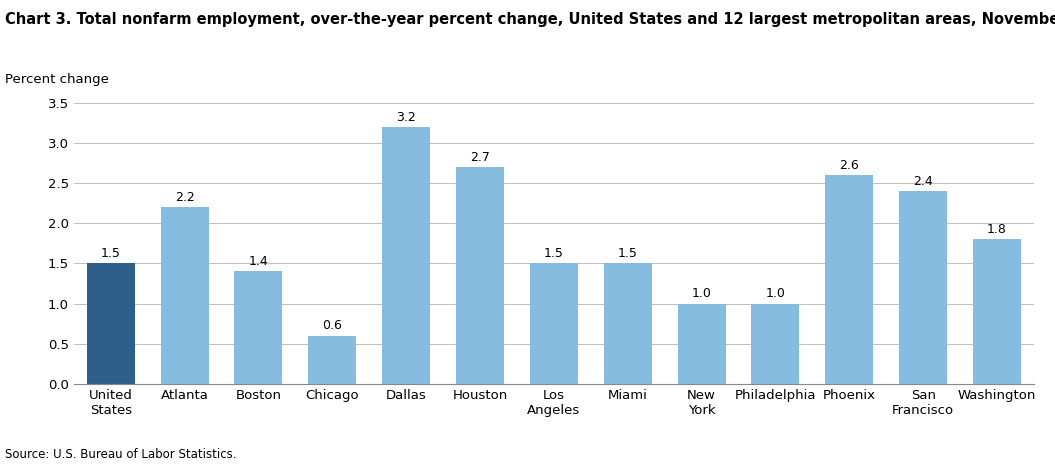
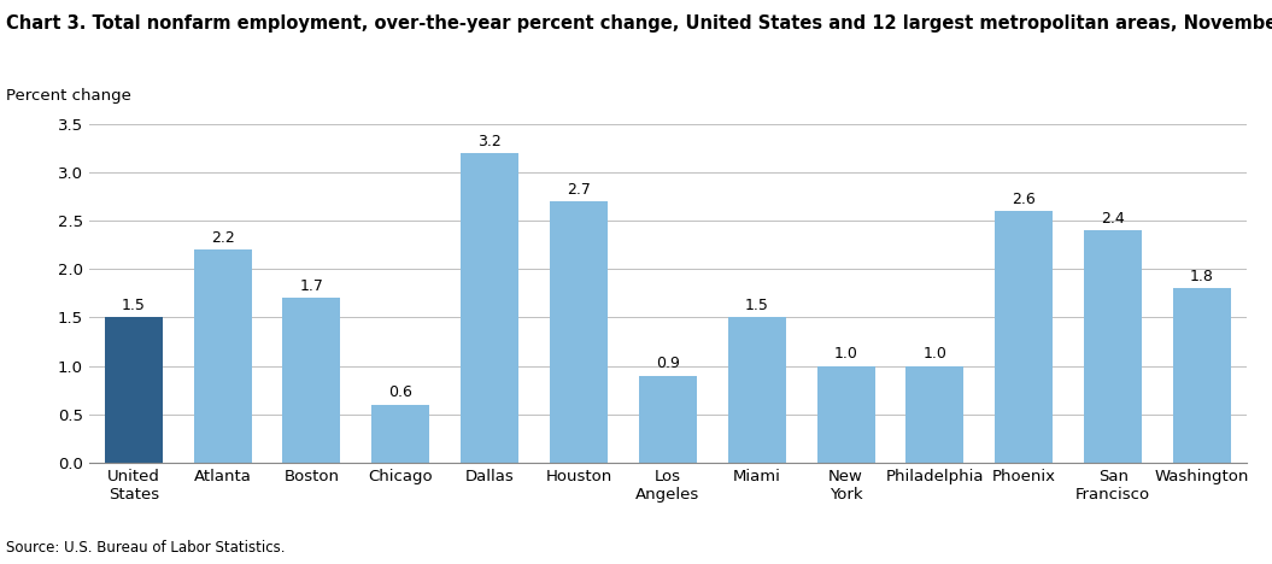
Boston: 1.4 -> 1.7
Los Angeles: 1.5 -> 0.9
